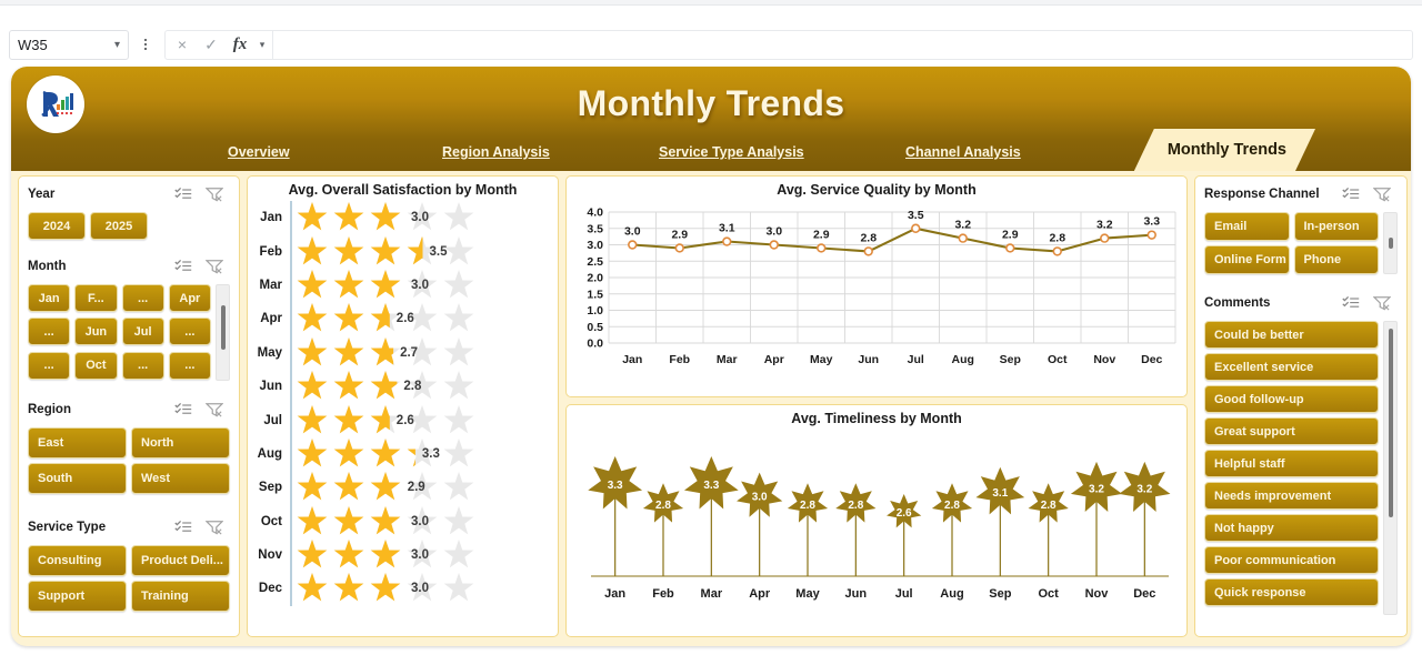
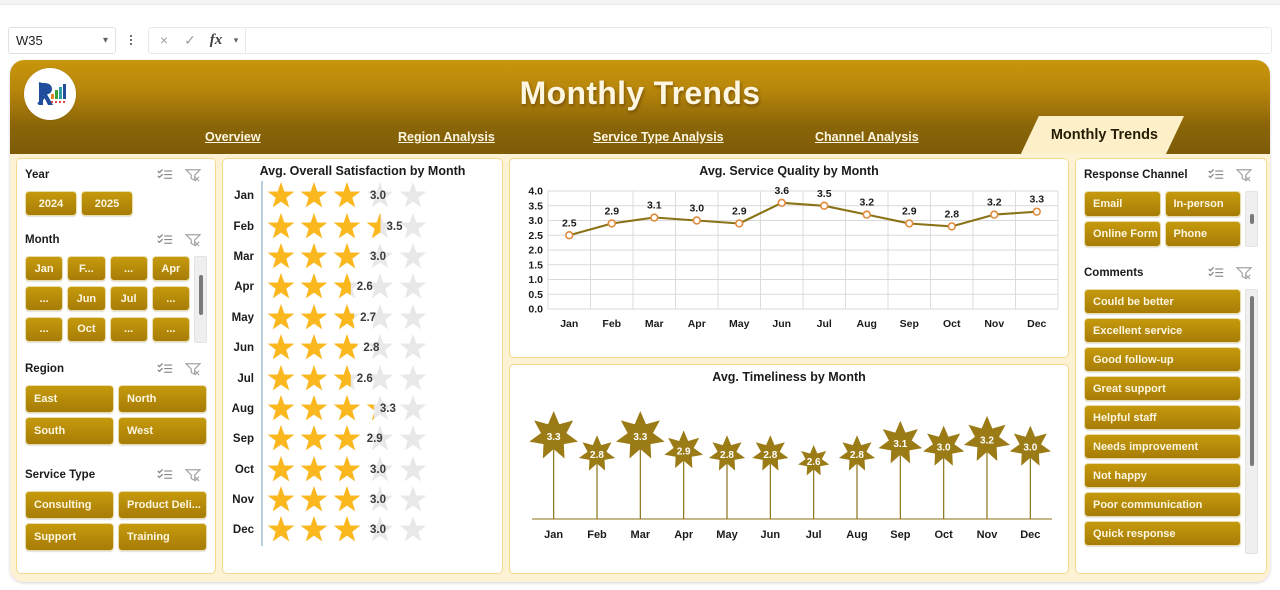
Avg. Service Quality by Month/Jan: 3.0 -> 2.5
Avg. Service Quality by Month/Jun: 2.8 -> 3.6
Avg. Timeliness by Month/Apr: 3.0 -> 2.9
Avg. Timeliness by Month/Oct: 2.8 -> 3.0
Avg. Timeliness by Month/Dec: 3.2 -> 3.0
